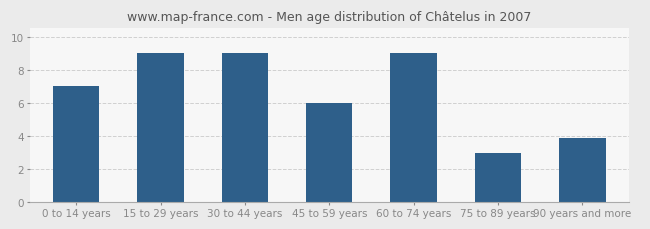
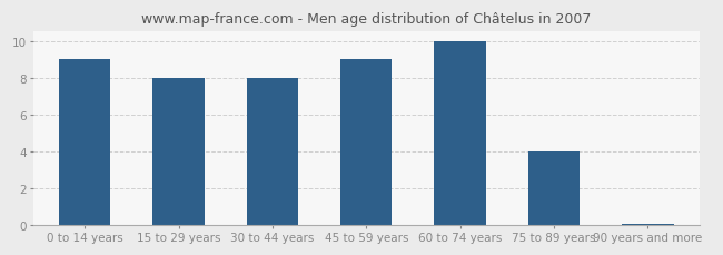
0 to 14 years: 7.0 -> 9.0
15 to 29 years: 9.0 -> 8.0
30 to 44 years: 9.0 -> 8.0
45 to 59 years: 6.0 -> 9.0
60 to 74 years: 9.0 -> 10.0
75 to 89 years: 3.0 -> 4.0
90 years and more: 3.9 -> 0.1
